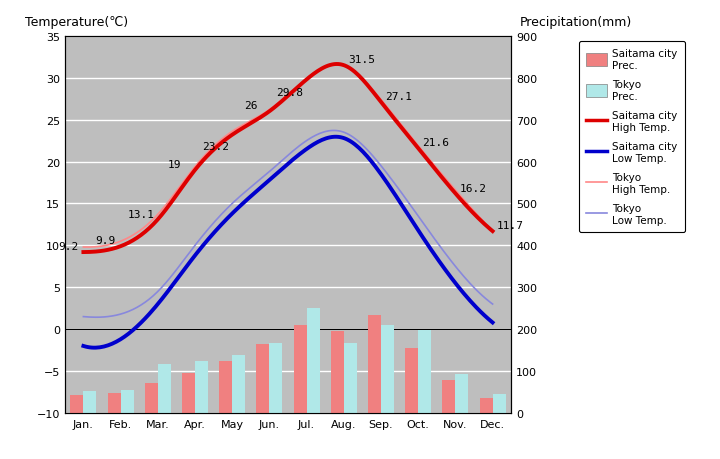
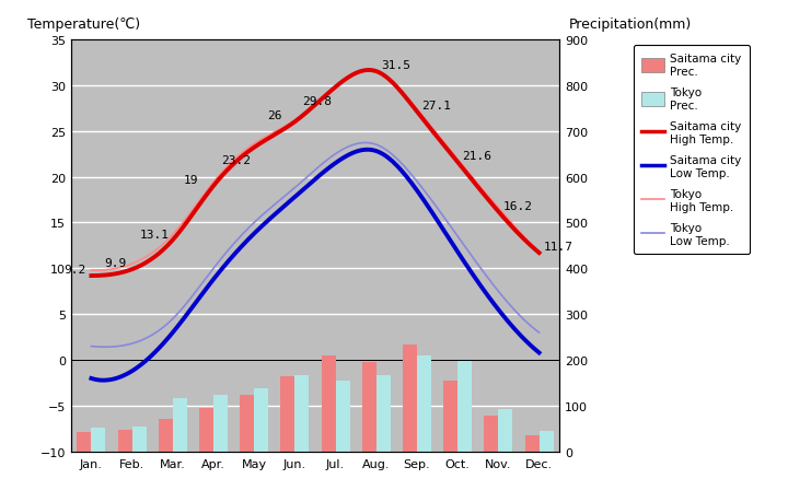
Tokyo Prec./Jul.: 250 -> 154
